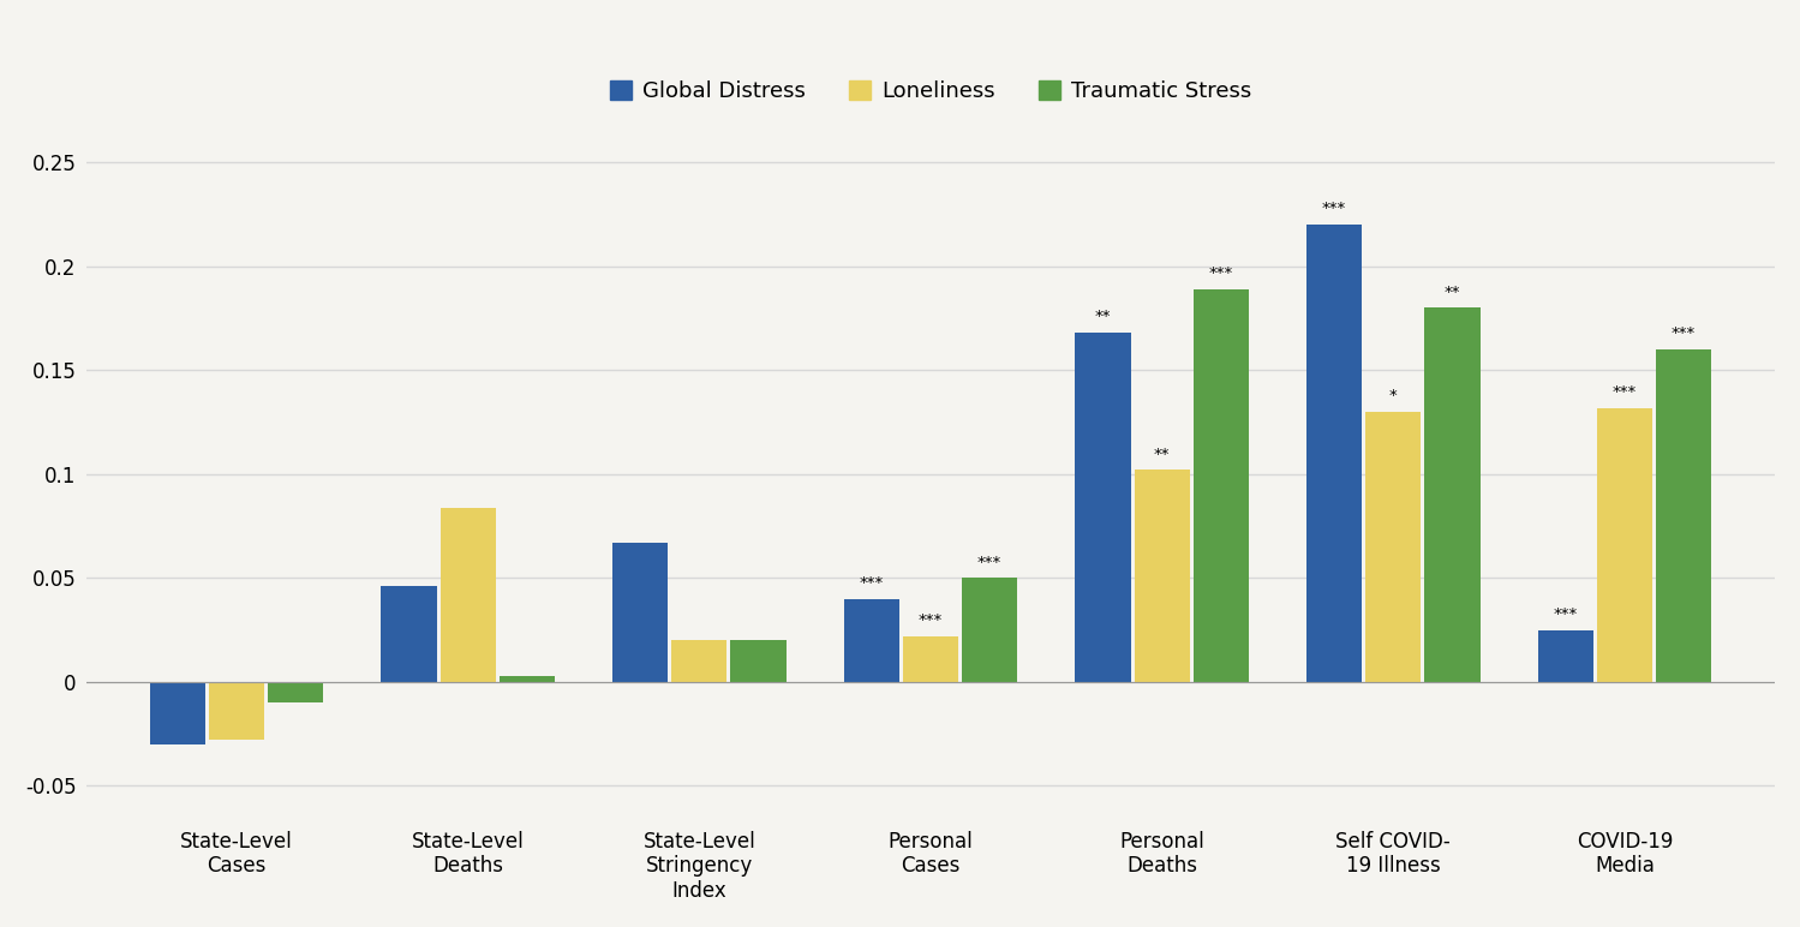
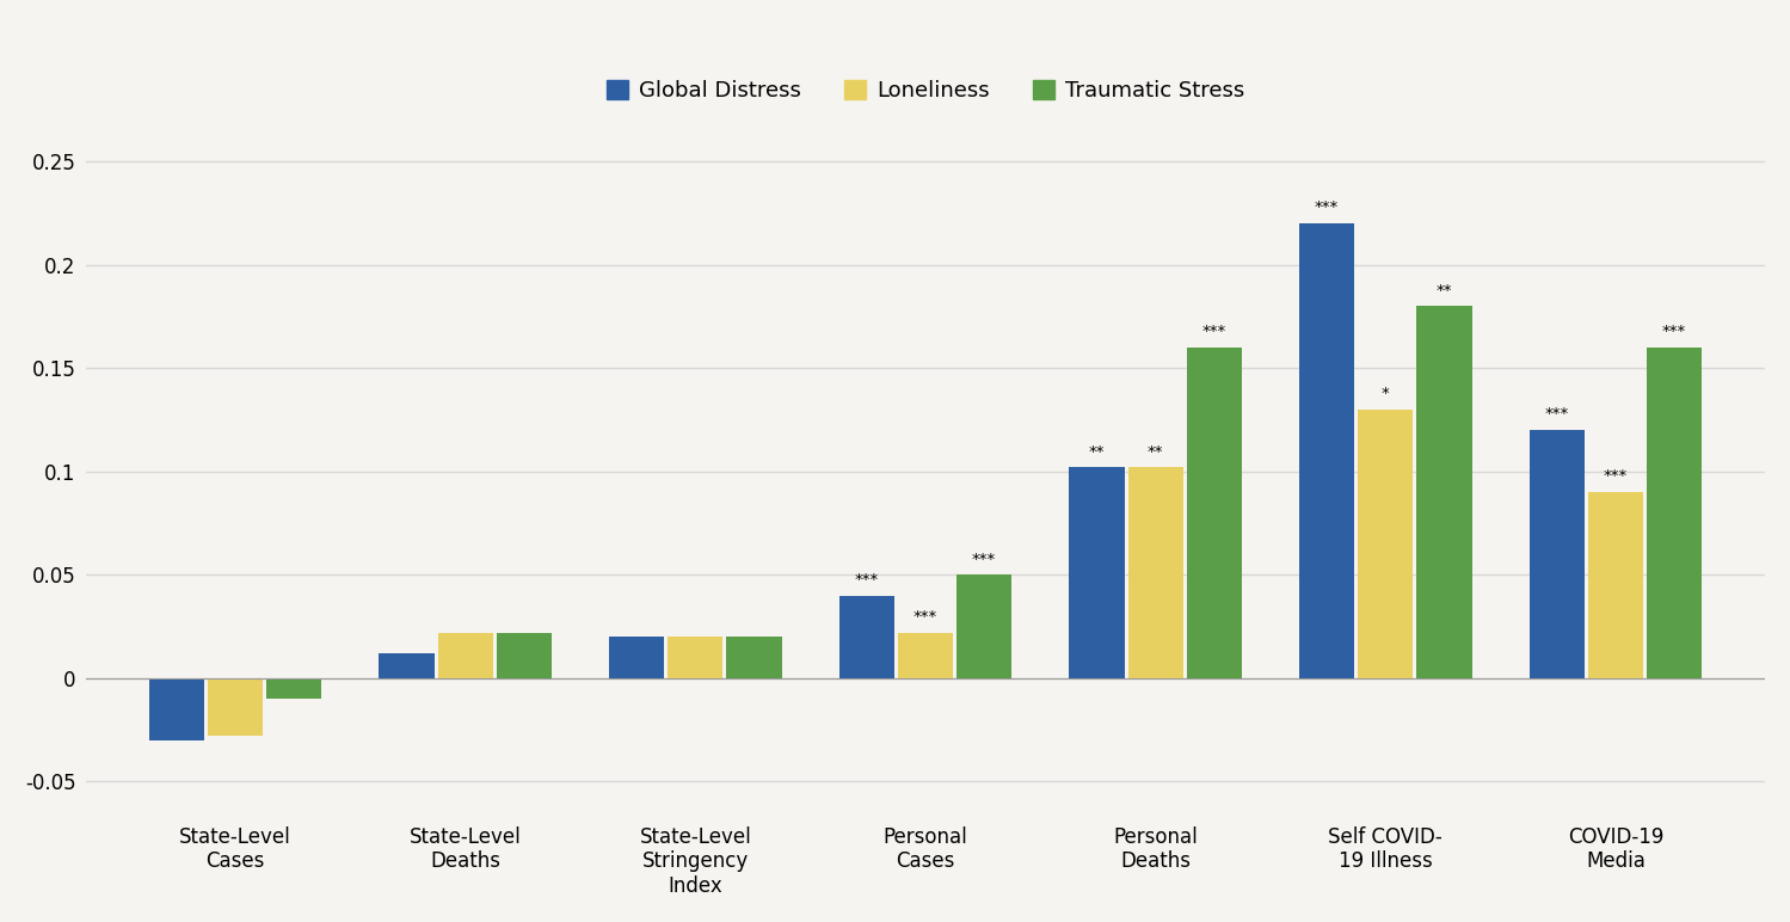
Global Distress/State-Level Deaths: 0.046 -> 0.012
Loneliness/State-Level Deaths: 0.084 -> 0.022
Traumatic Stress/State-Level Deaths: 0.003 -> 0.022
Global Distress/State-Level Stringency Index: 0.067 -> 0.020
Global Distress/Personal Deaths: 0.168 -> 0.102
Traumatic Stress/Personal Deaths: 0.189 -> 0.160
Global Distress/COVID-19 Media: 0.025 -> 0.120
Loneliness/COVID-19 Media: 0.132 -> 0.090
